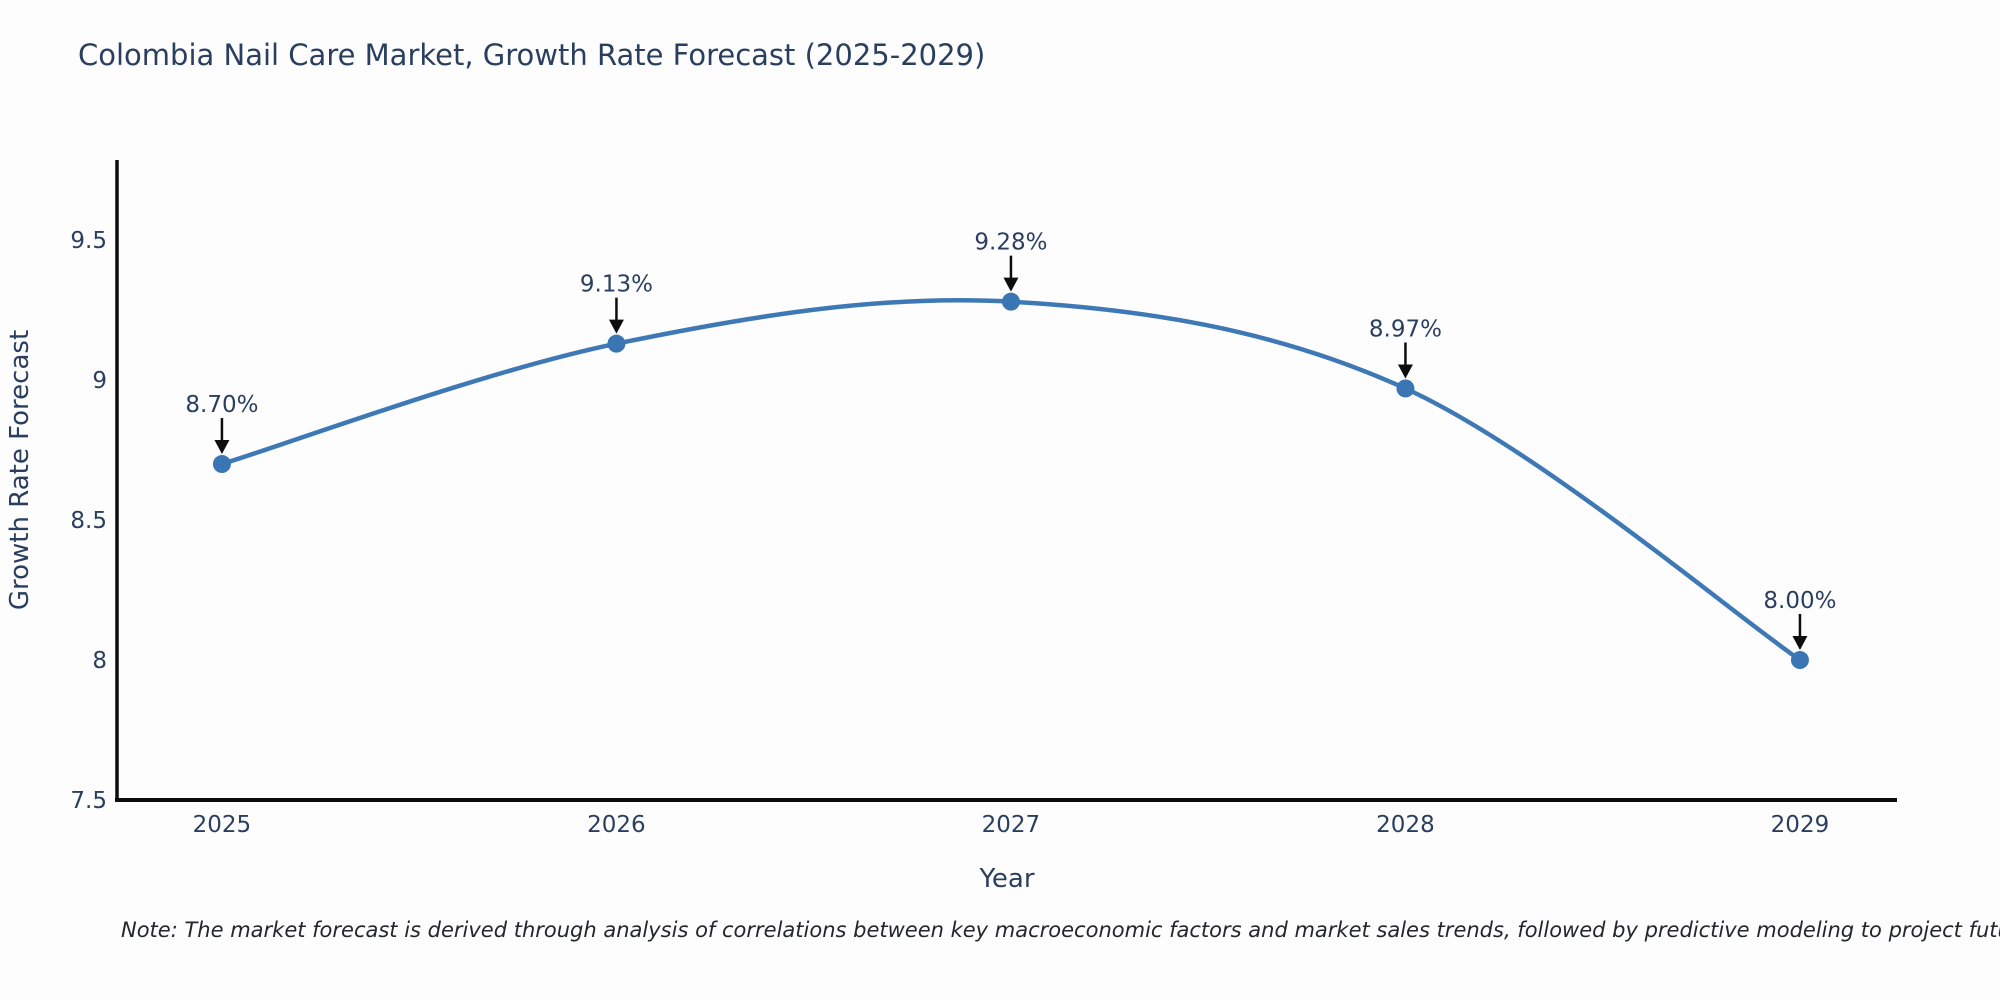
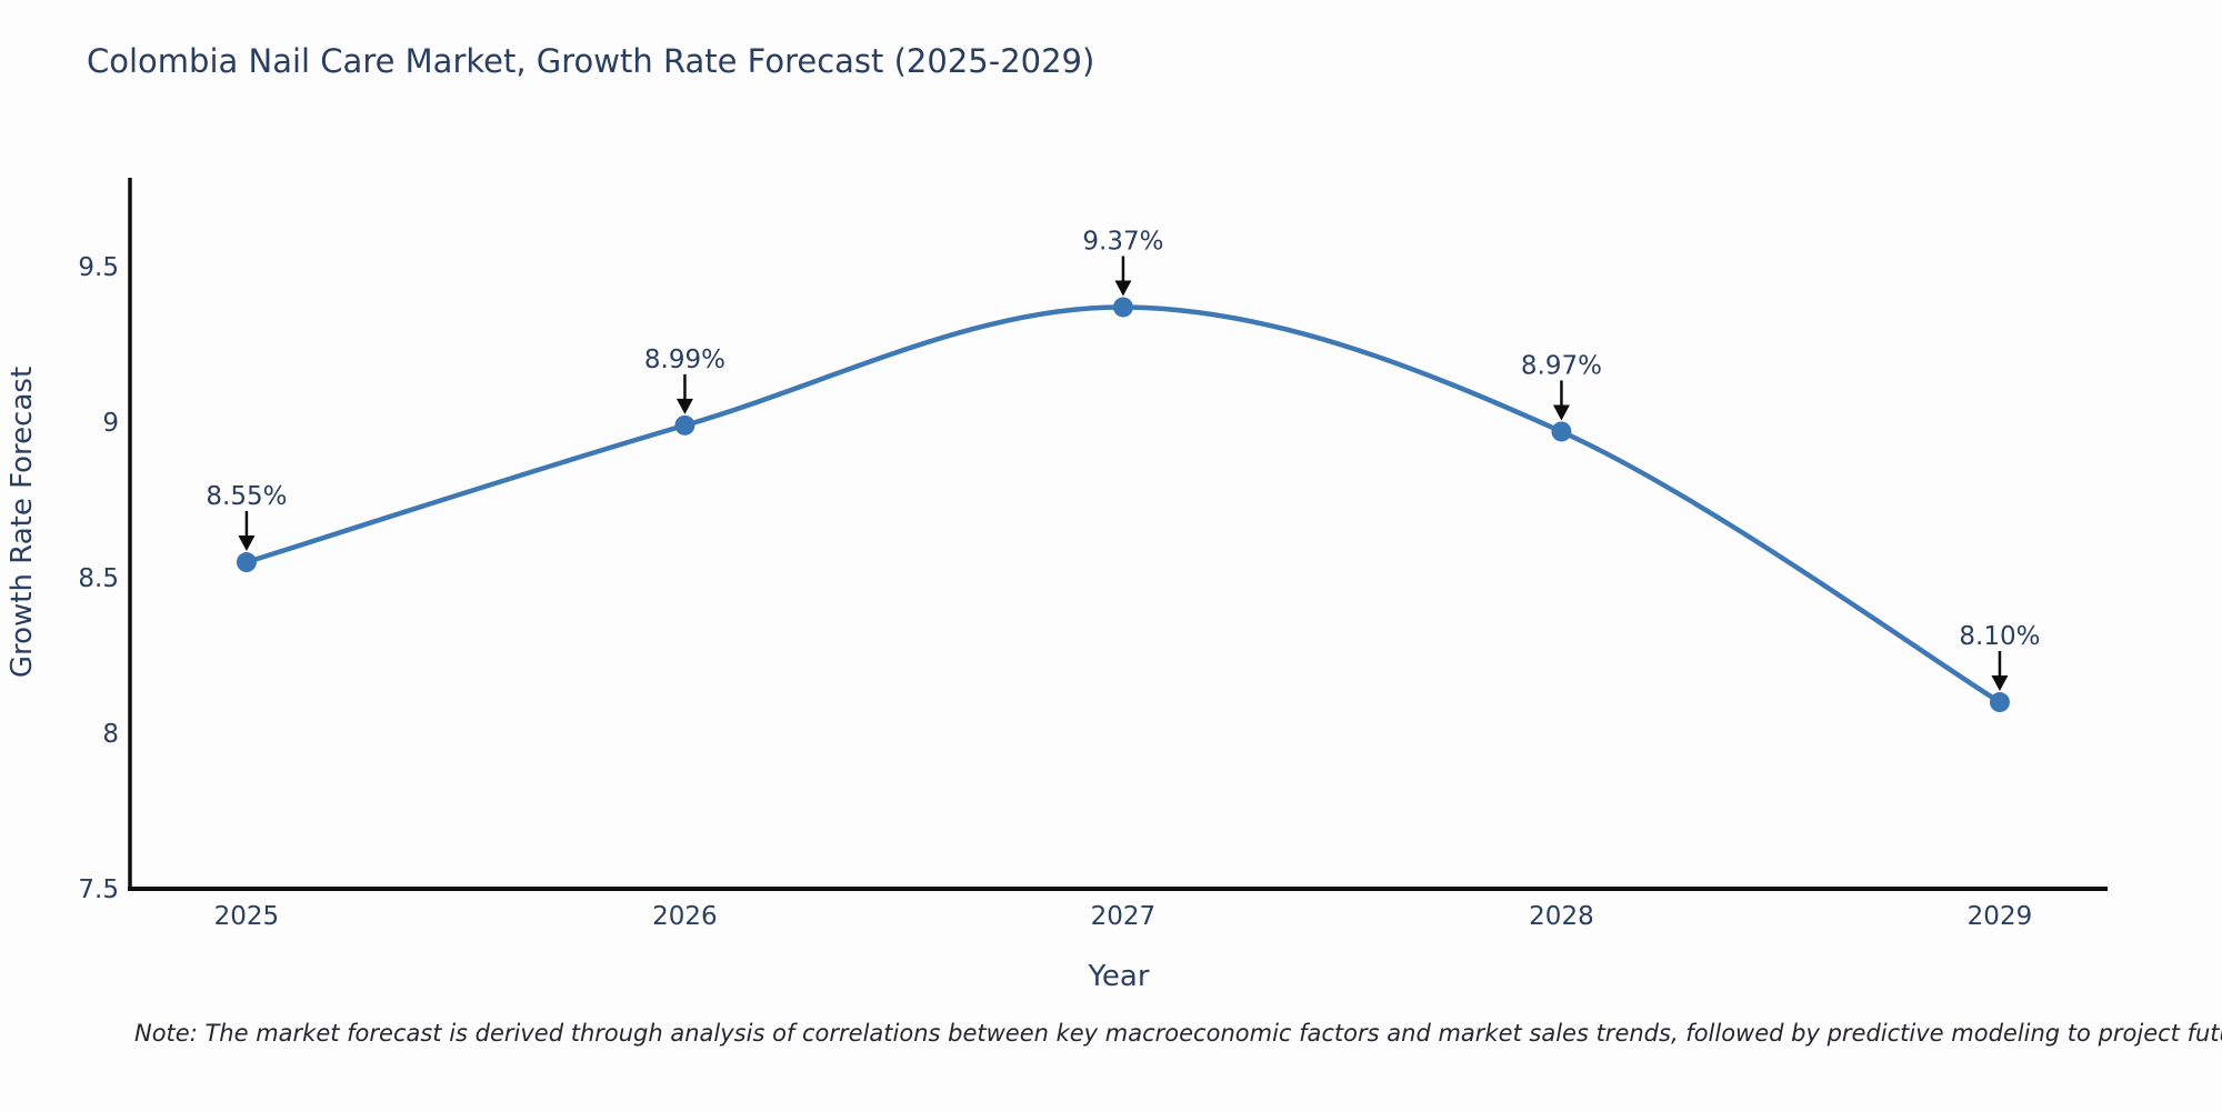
2025: 8.70% -> 8.55%
2026: 9.13% -> 8.99%
2027: 9.28% -> 9.37%
2029: 8.00% -> 8.10%
